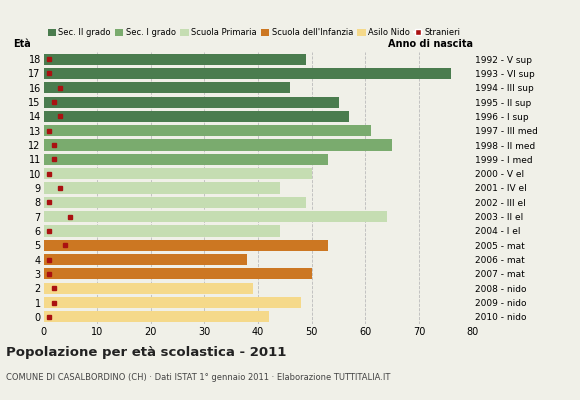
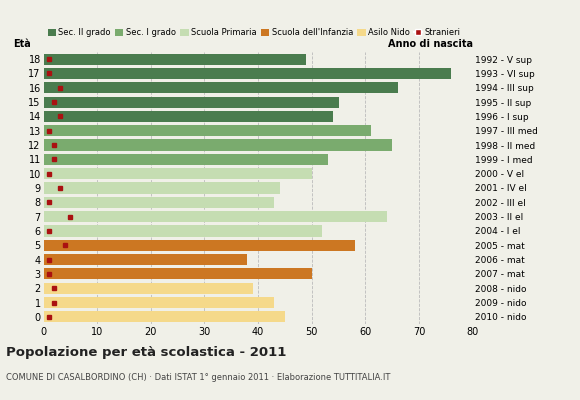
16: 46 -> 66
14: 57 -> 54
8: 49 -> 43
6: 44 -> 52
5: 53 -> 58
1: 48 -> 43
0: 42 -> 45
